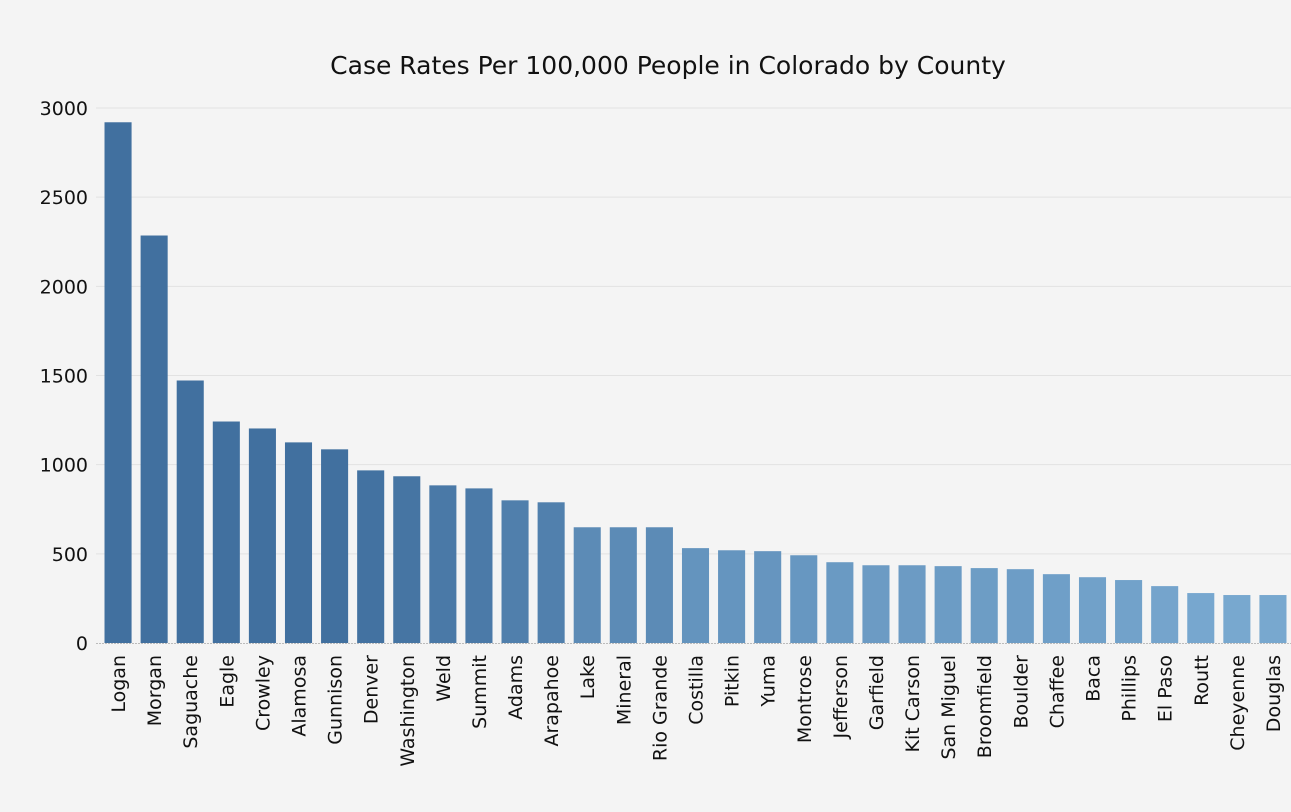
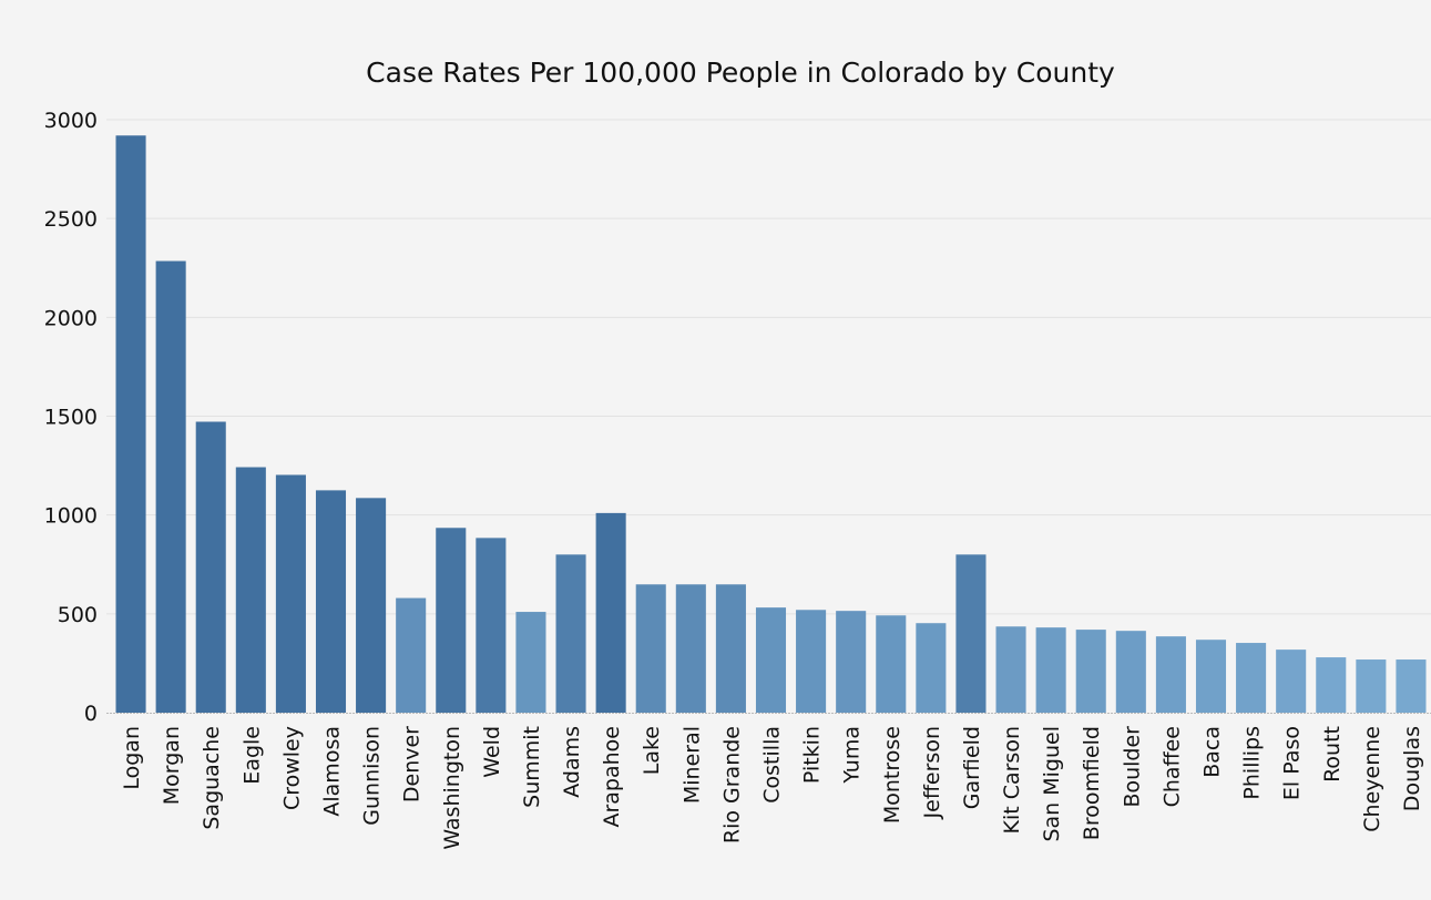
Denver: 970 -> 580
Summit: 870 -> 510
Arapahoe: 790 -> 1010
Garfield: 440 -> 800
